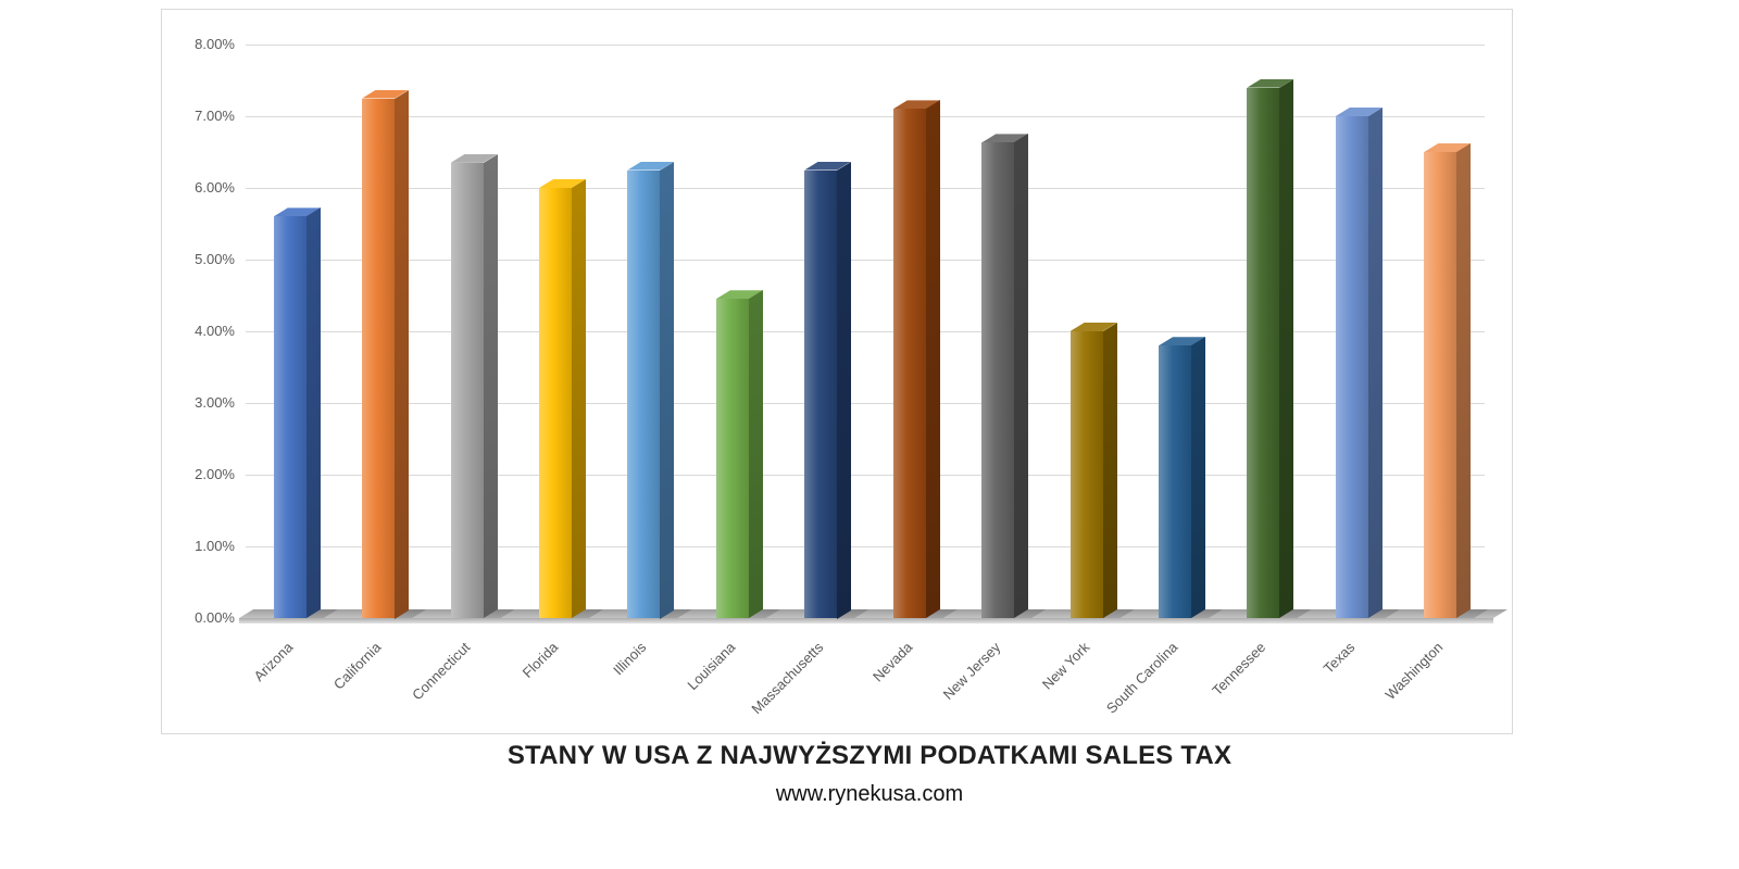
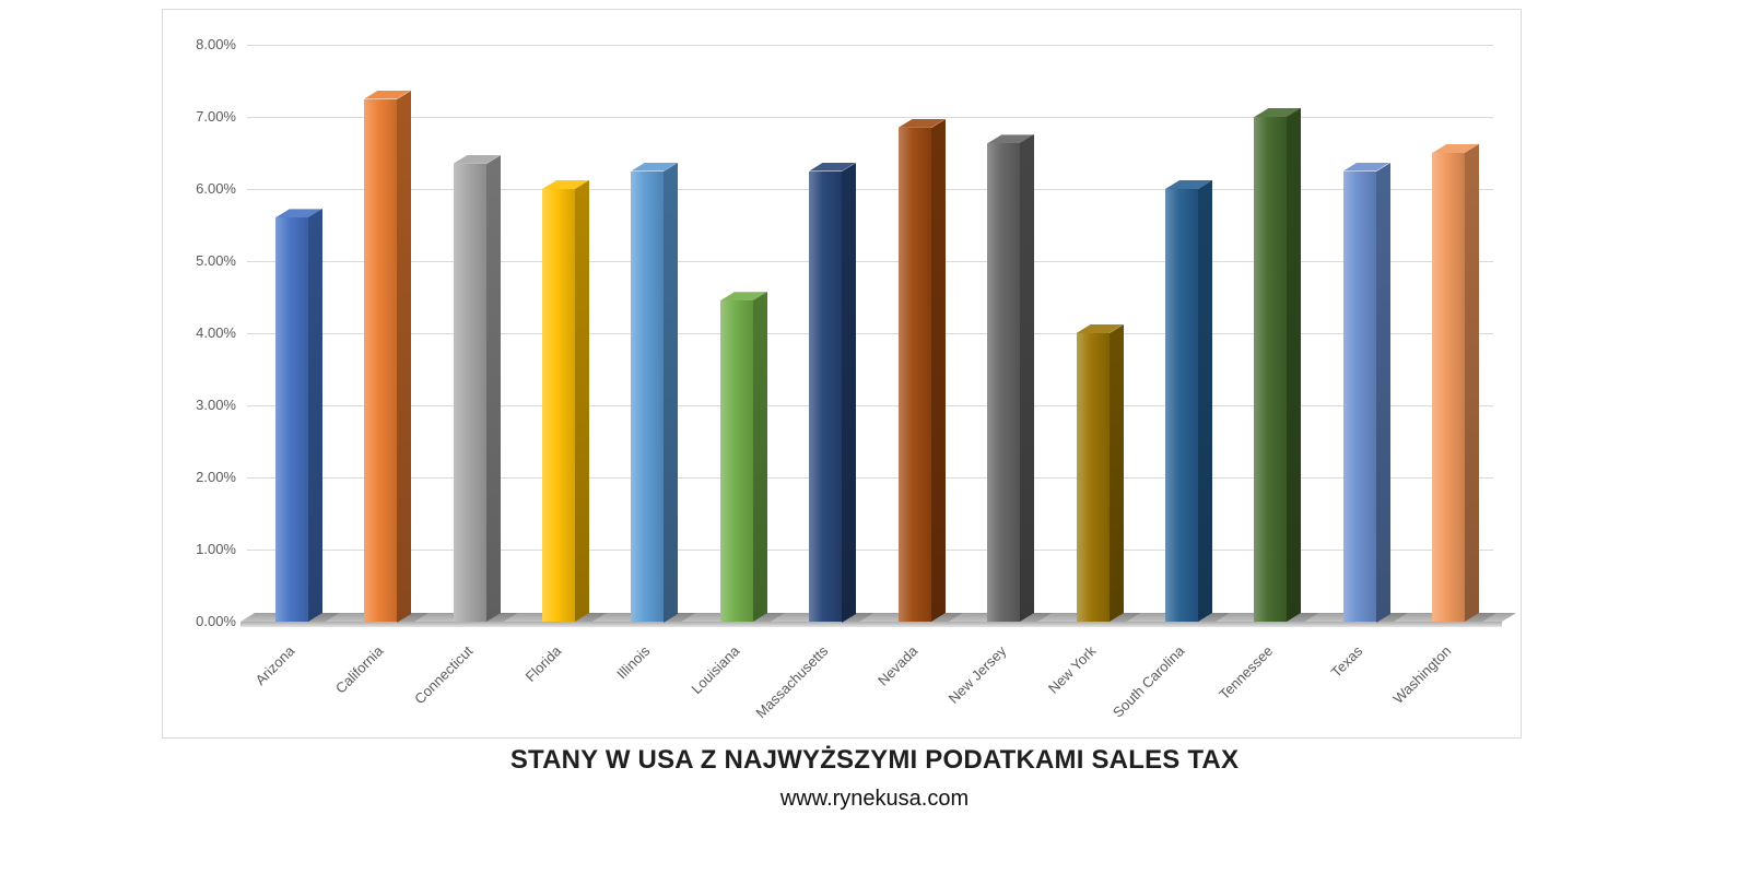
Nevada: 7.1% -> 6.8%
South Carolina: 3.8% -> 6.0%
Tennessee: 7.4% -> 7.0%
Texas: 7.0% -> 6.2%
